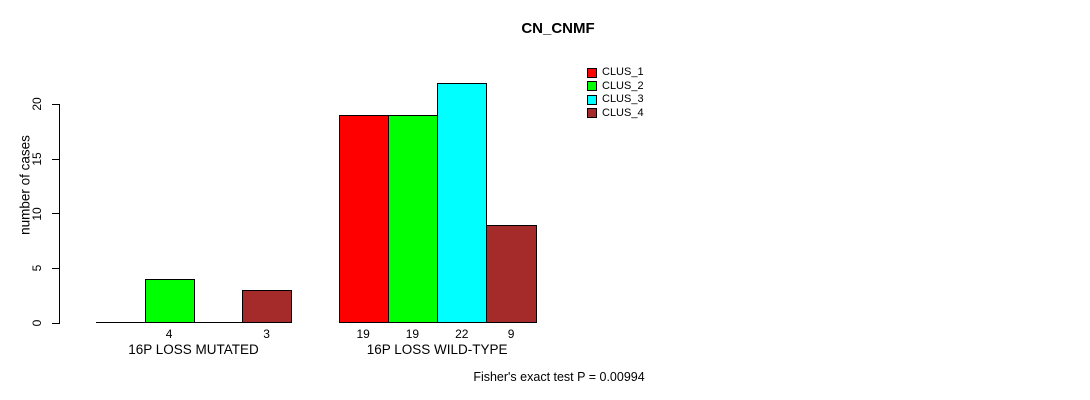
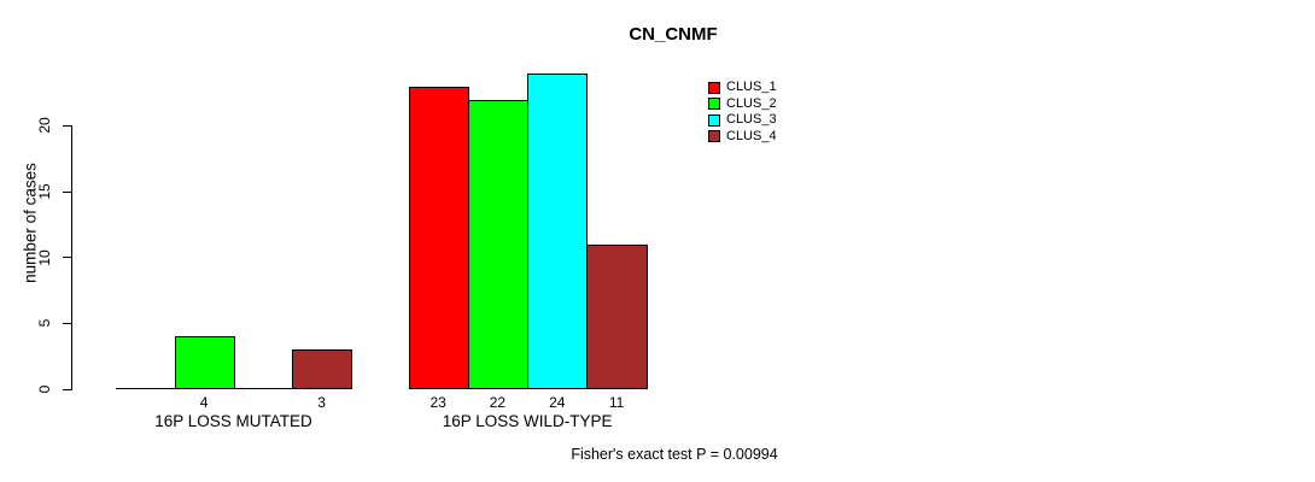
CLUS_1/16P LOSS WILD-TYPE: 19 -> 23
CLUS_2/16P LOSS WILD-TYPE: 19 -> 22
CLUS_3/16P LOSS WILD-TYPE: 22 -> 24
CLUS_4/16P LOSS WILD-TYPE: 9 -> 11
